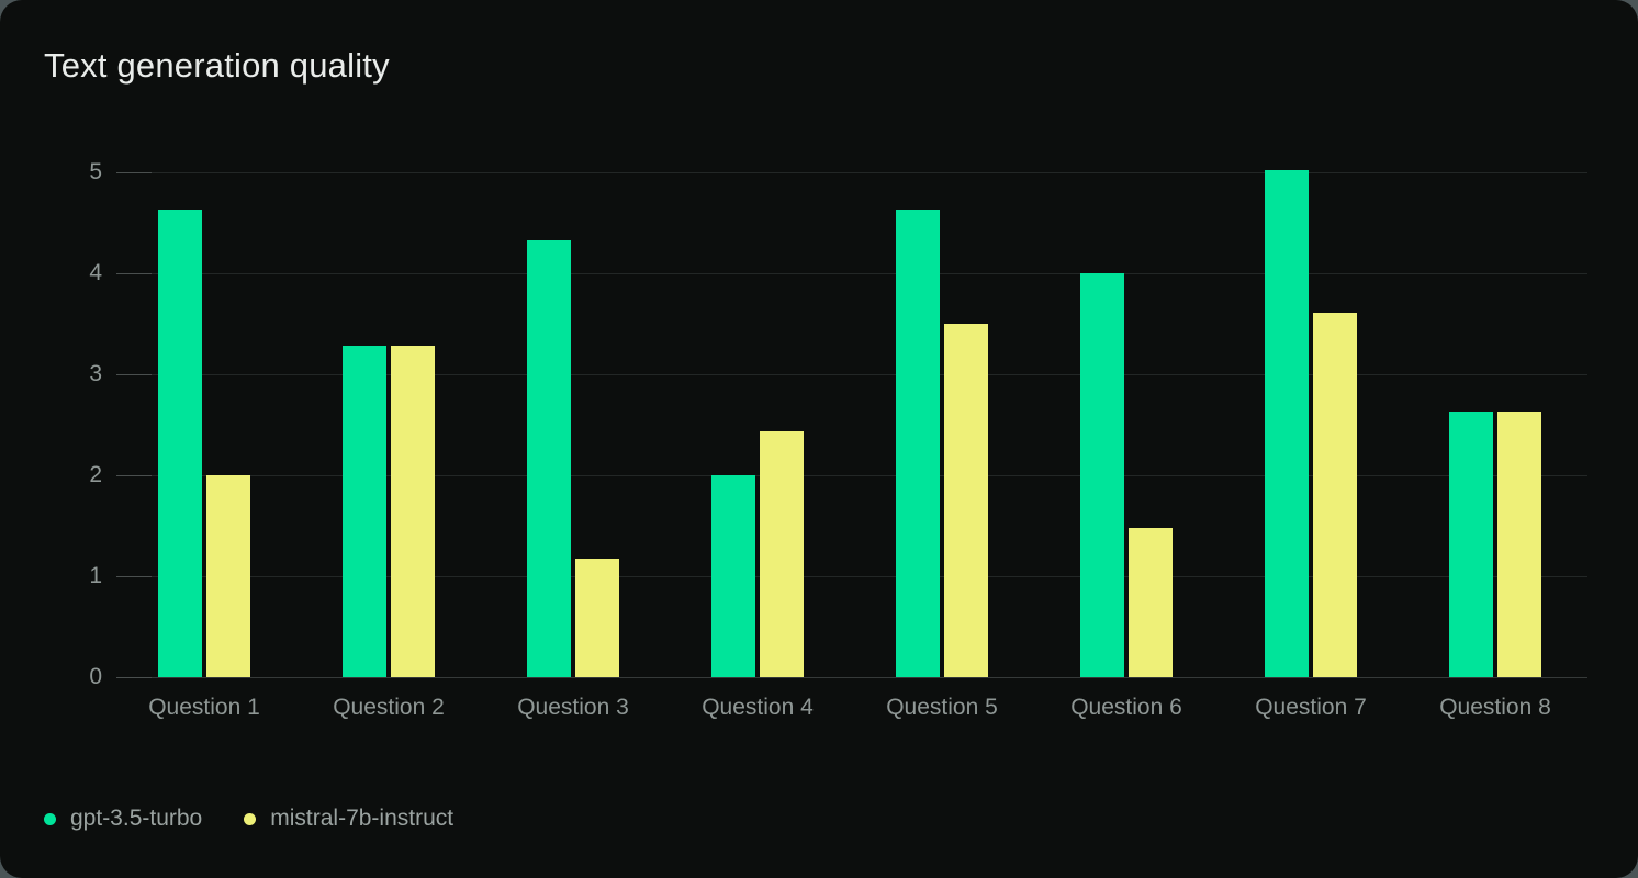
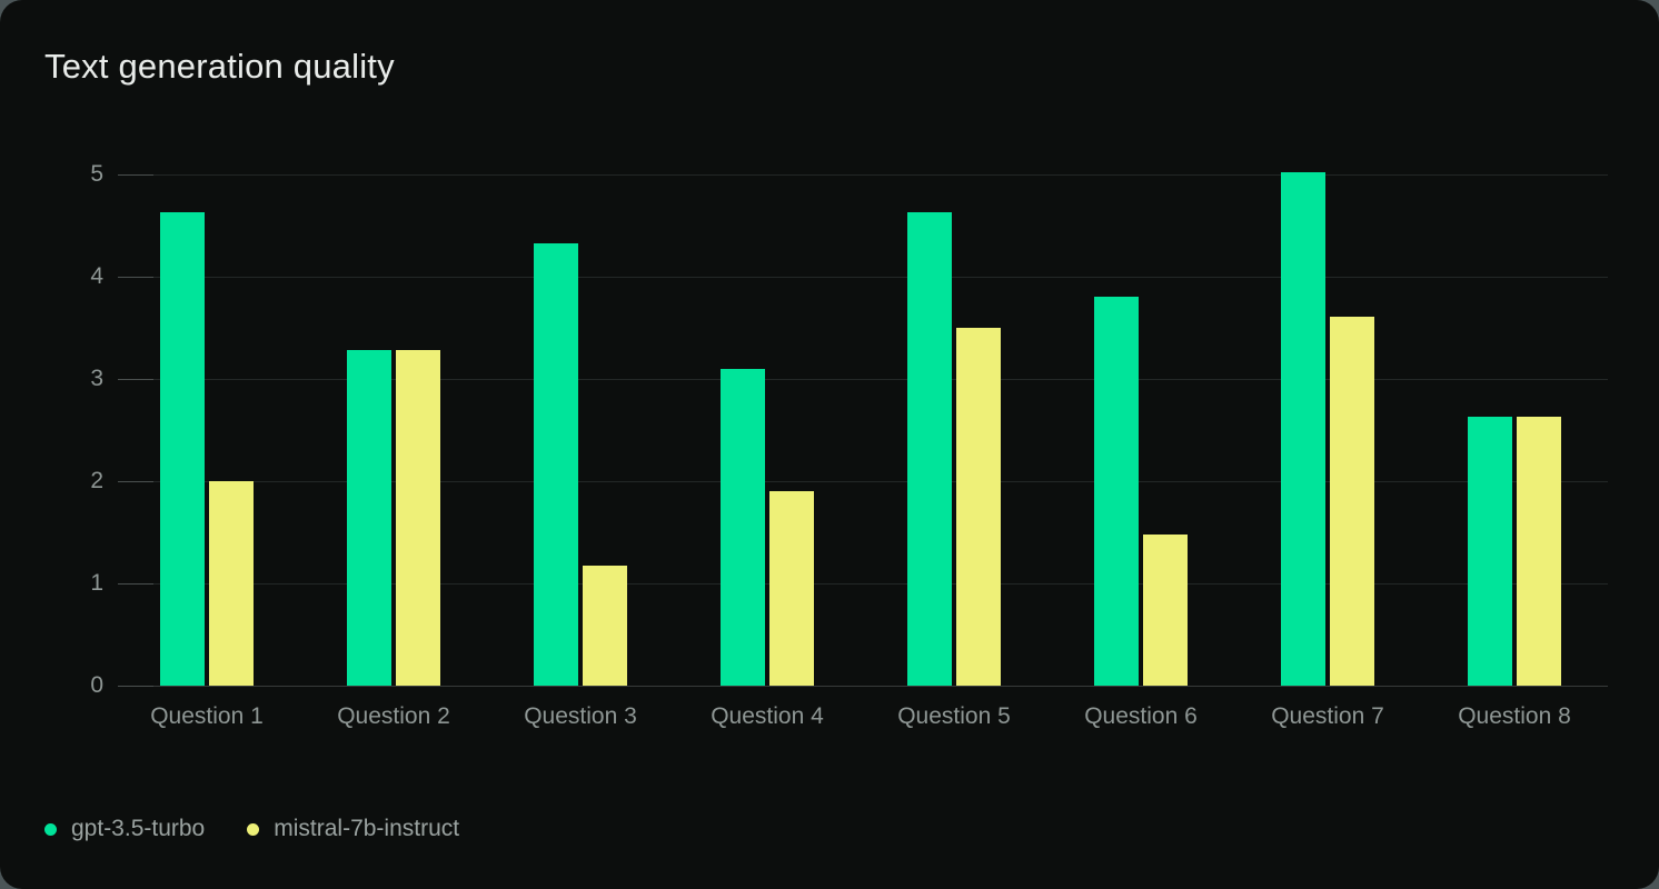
gpt-3.5-turbo/Question 4: 2.0 -> 3.1
mistral-7b-instruct/Question 4: 2.4 -> 1.9
gpt-3.5-turbo/Question 6: 4.0 -> 3.8
